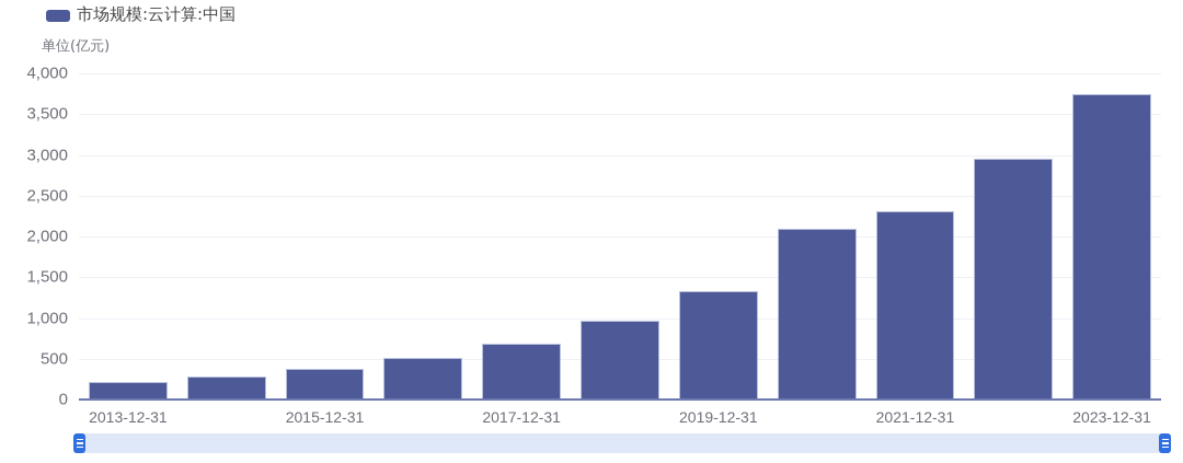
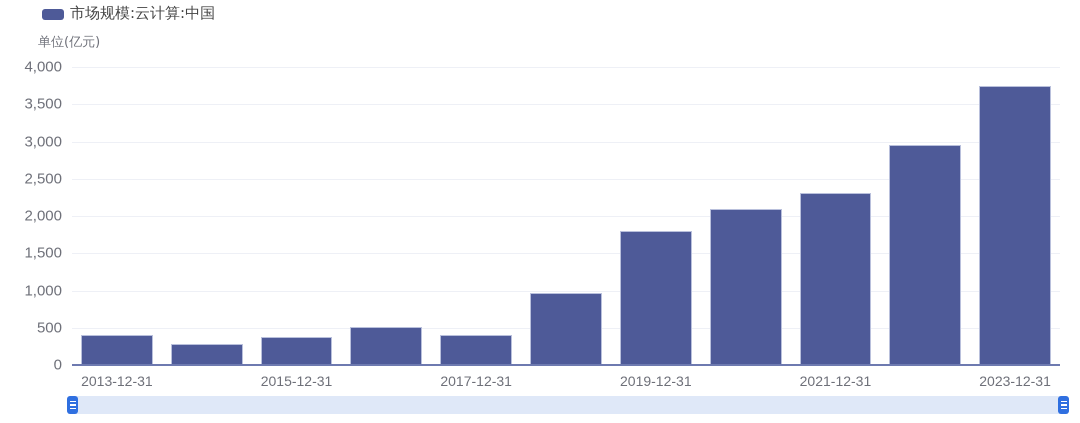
2013-12-31: 200 -> 400
2017-12-31: 700 -> 400
2019-12-31: 1300 -> 1800
